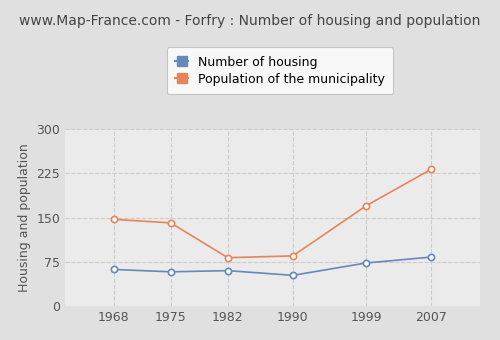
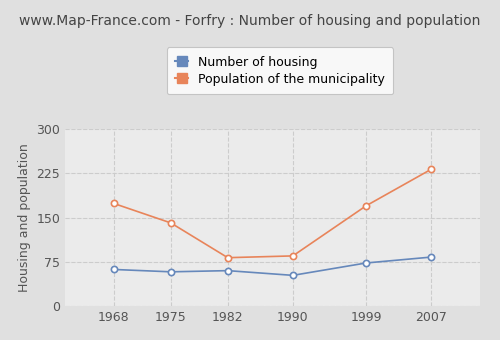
Population of the municipality/1968: 147 -> 174
